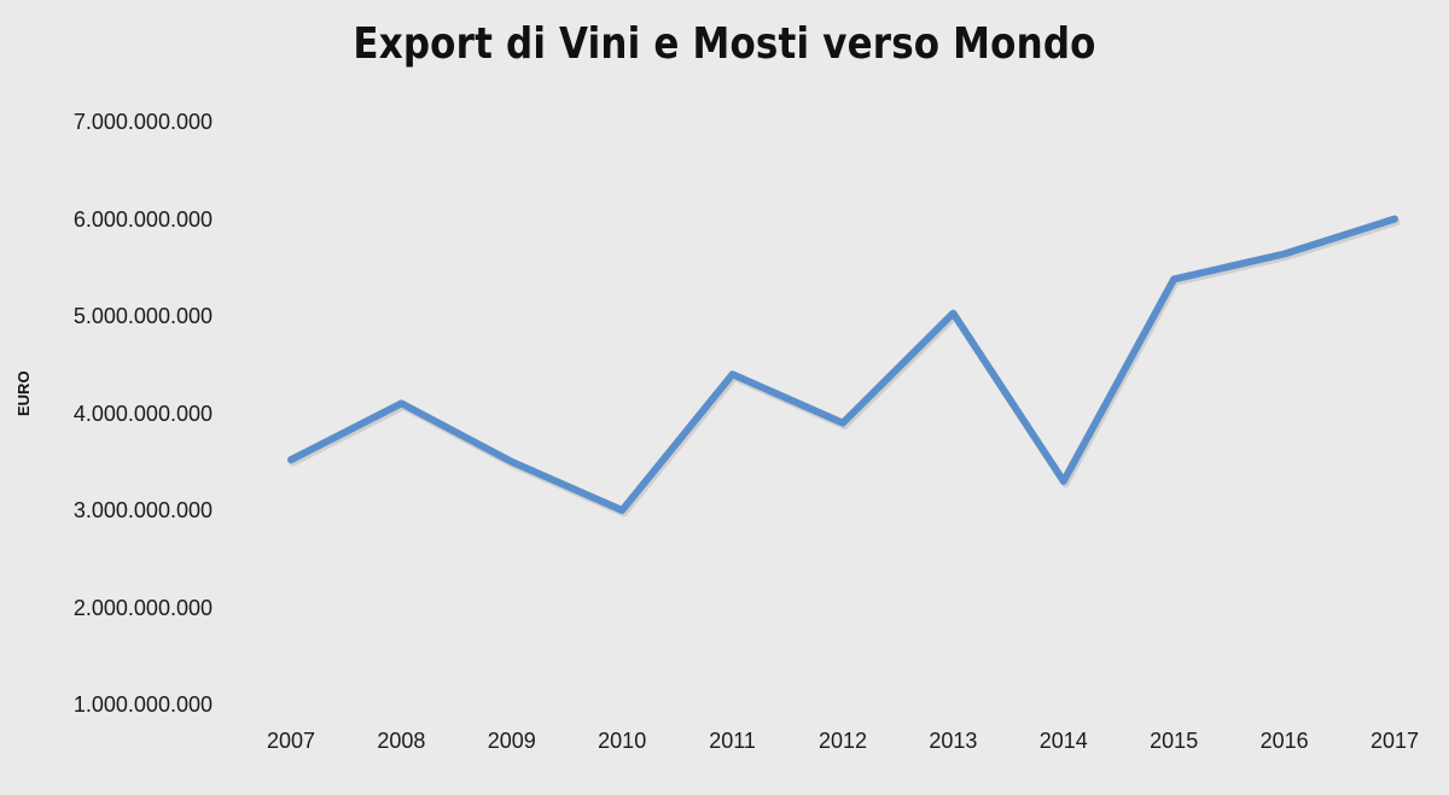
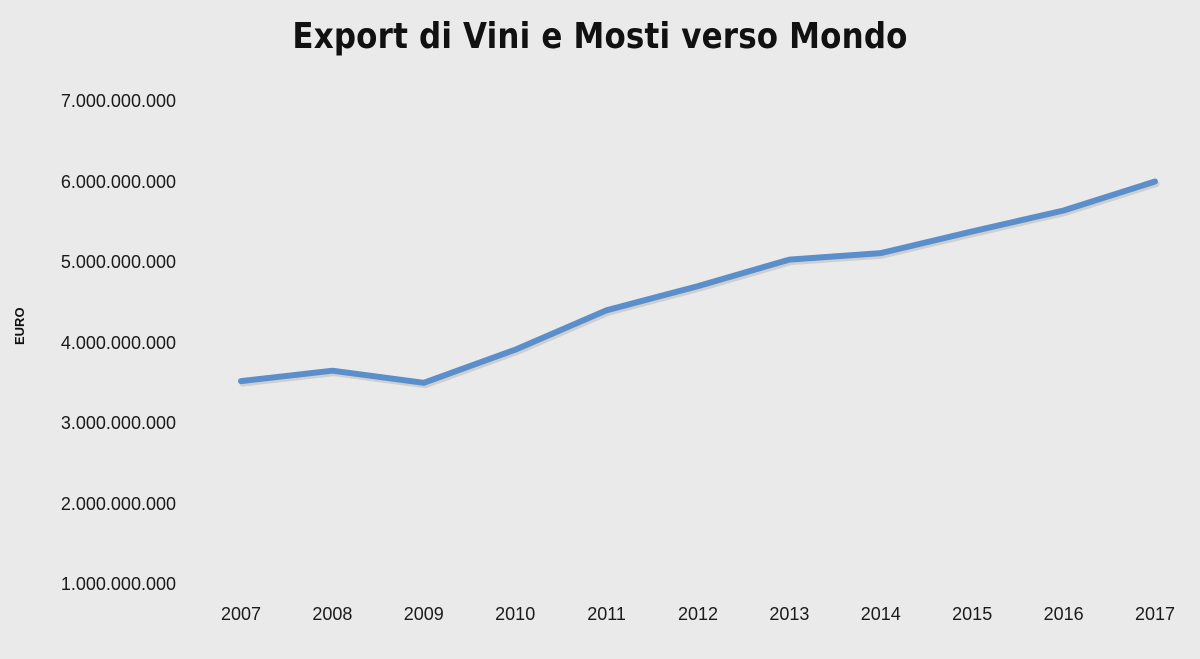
2008: 4100000000 -> 3600000000
2010: 3000000000 -> 3900000000
2012: 3900000000 -> 4700000000
2014: 3300000000 -> 5100000000
